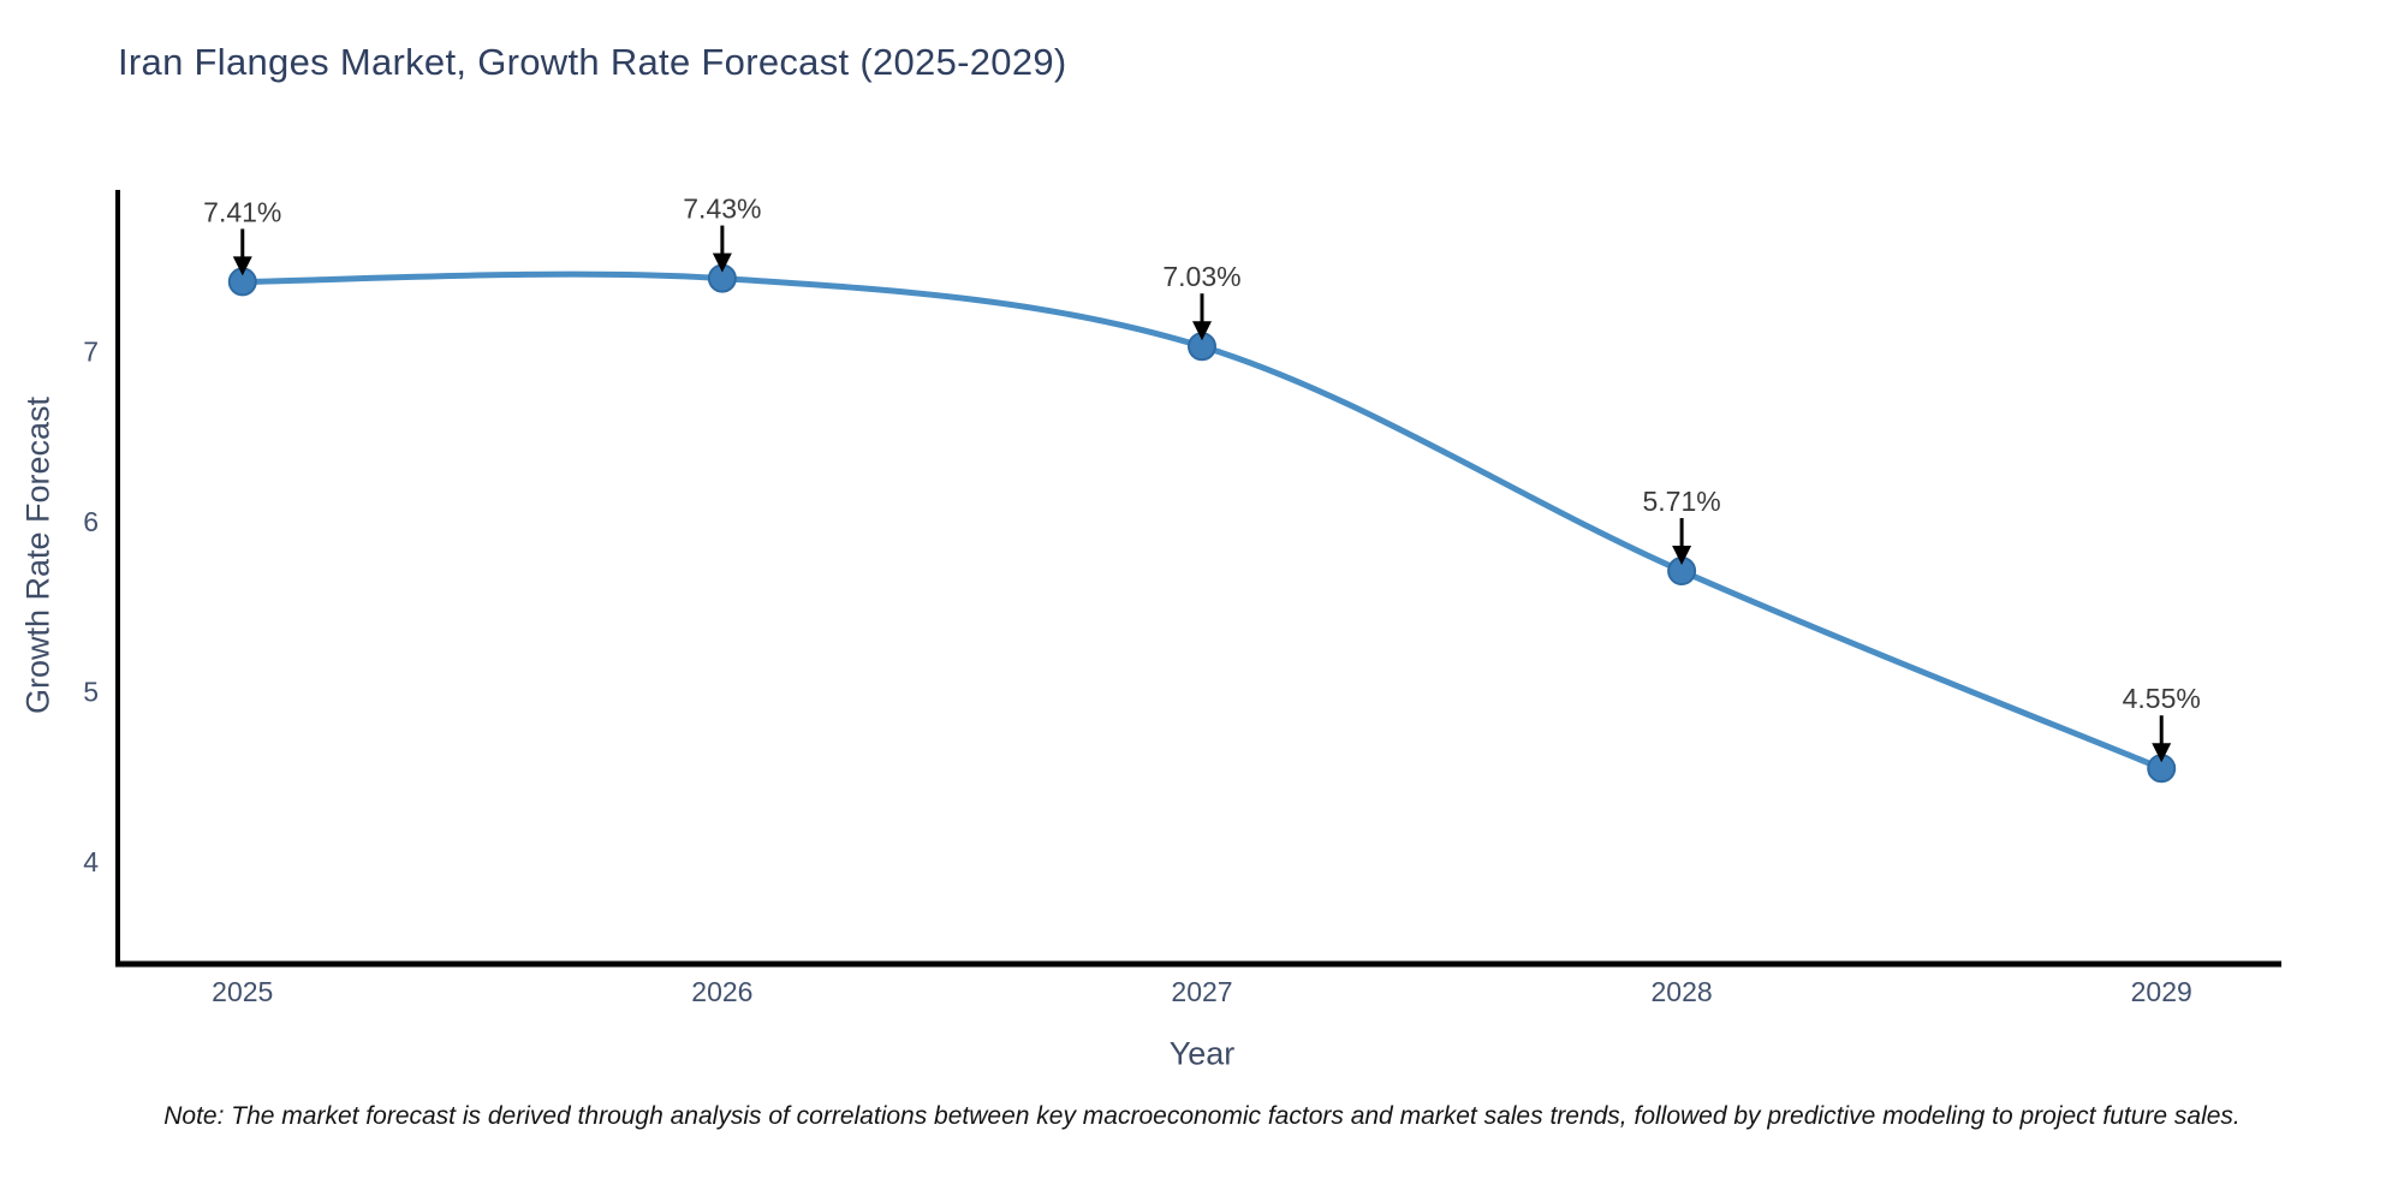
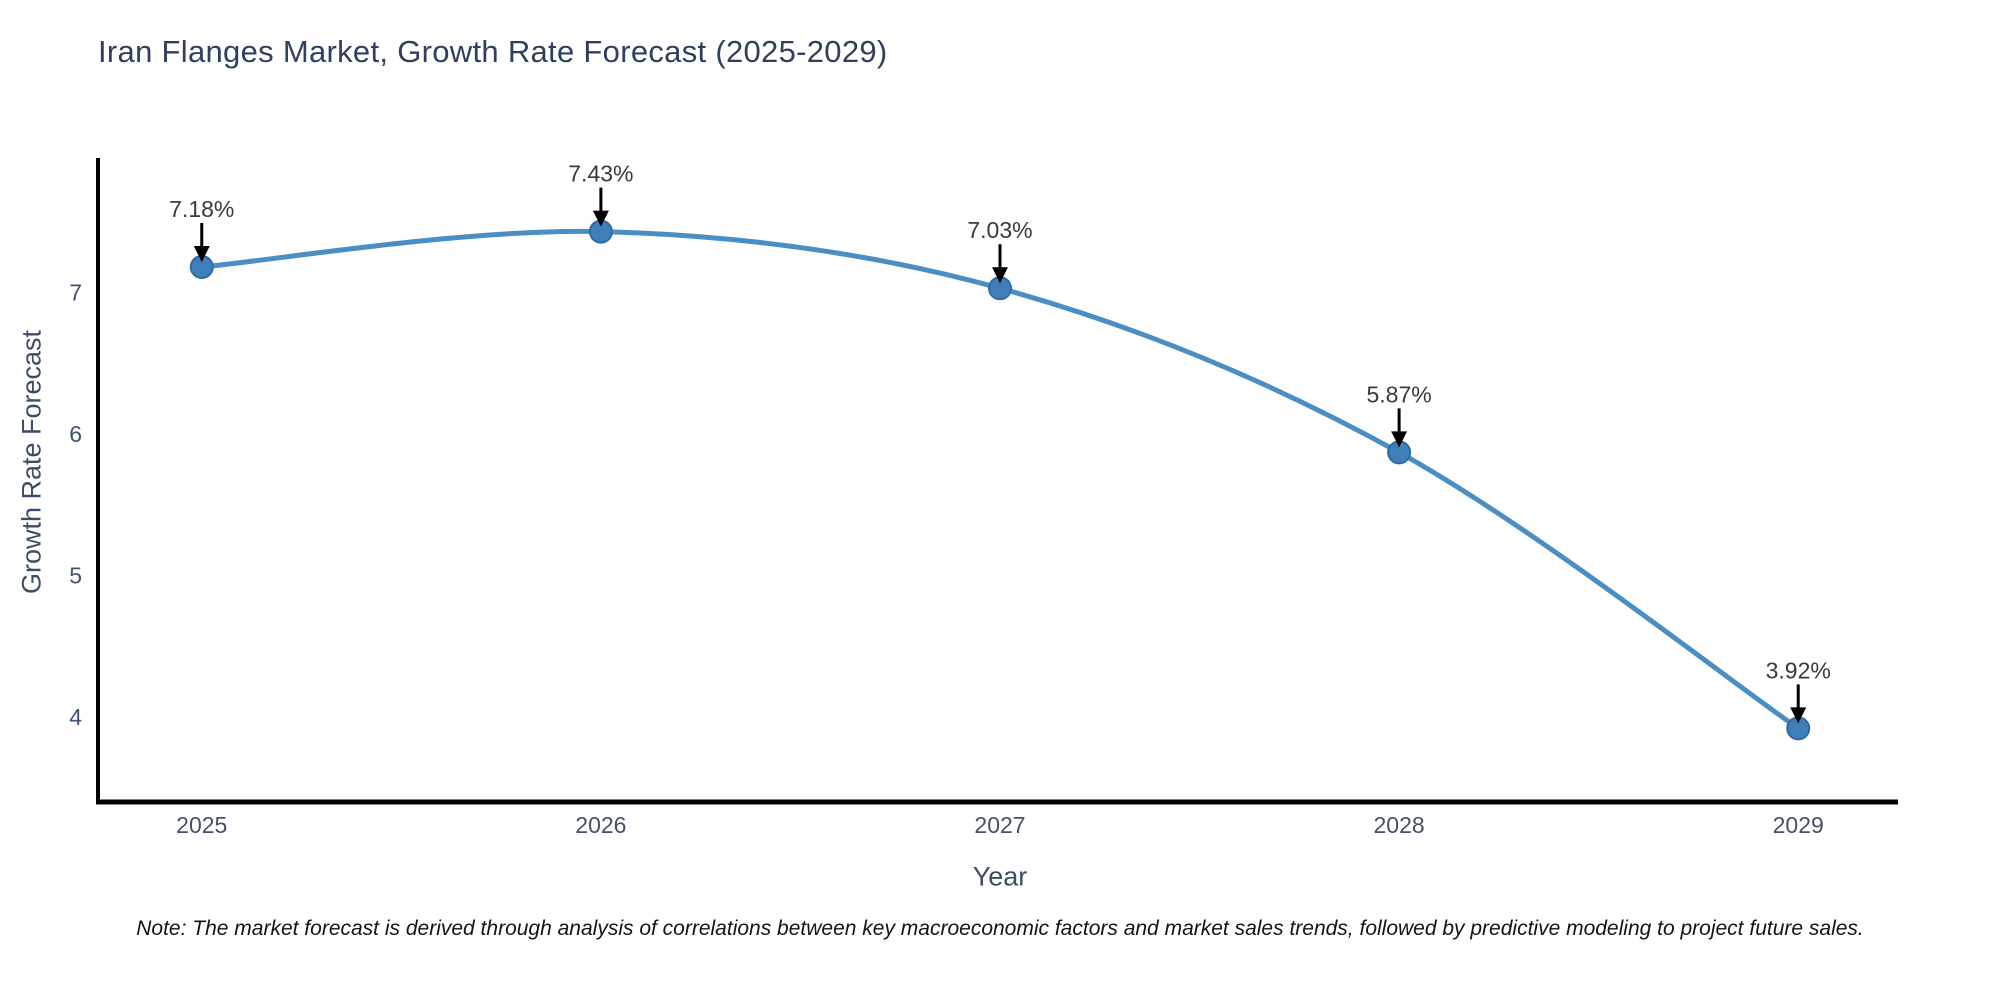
2025: 7.41% -> 7.18%
2028: 5.71% -> 5.87%
2029: 4.55% -> 3.92%
